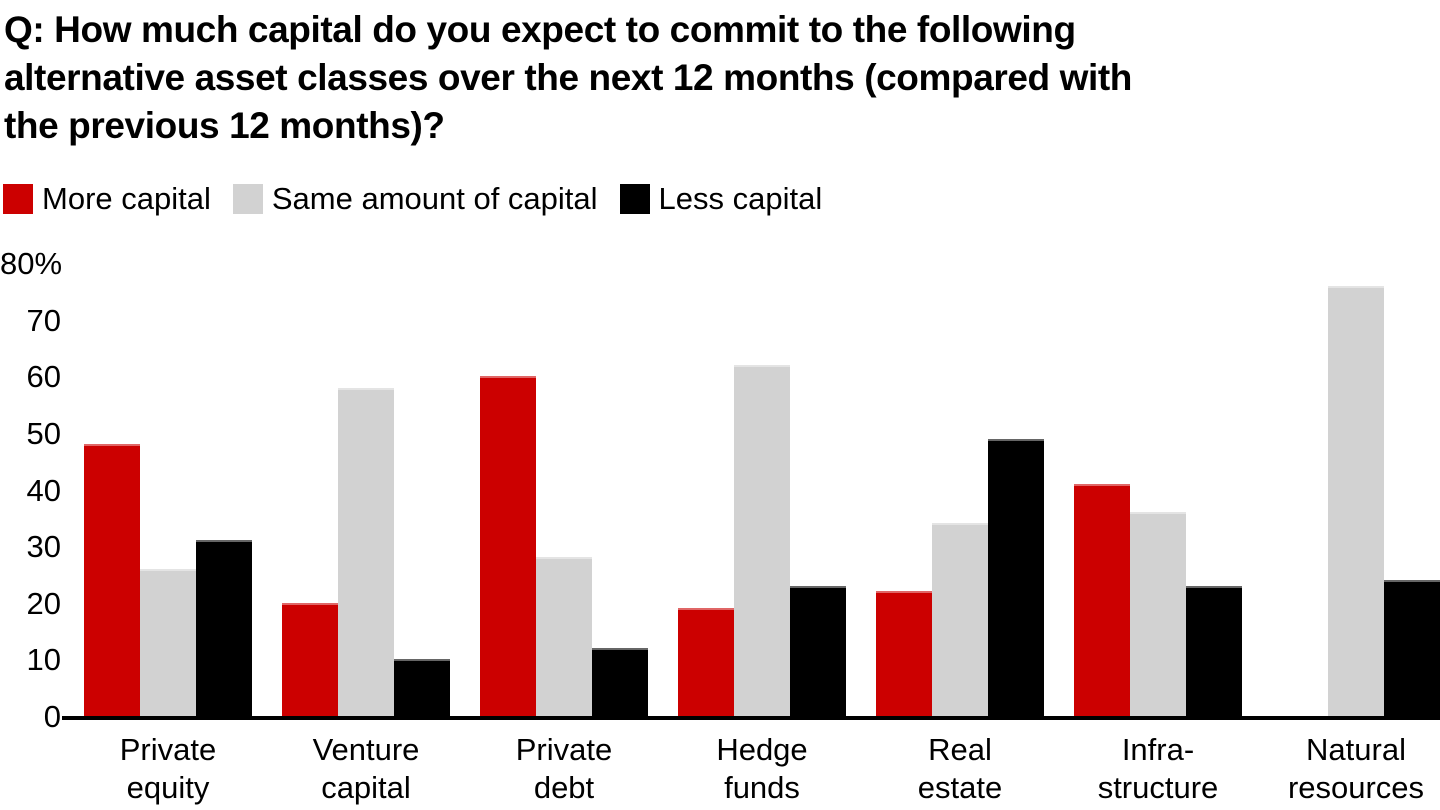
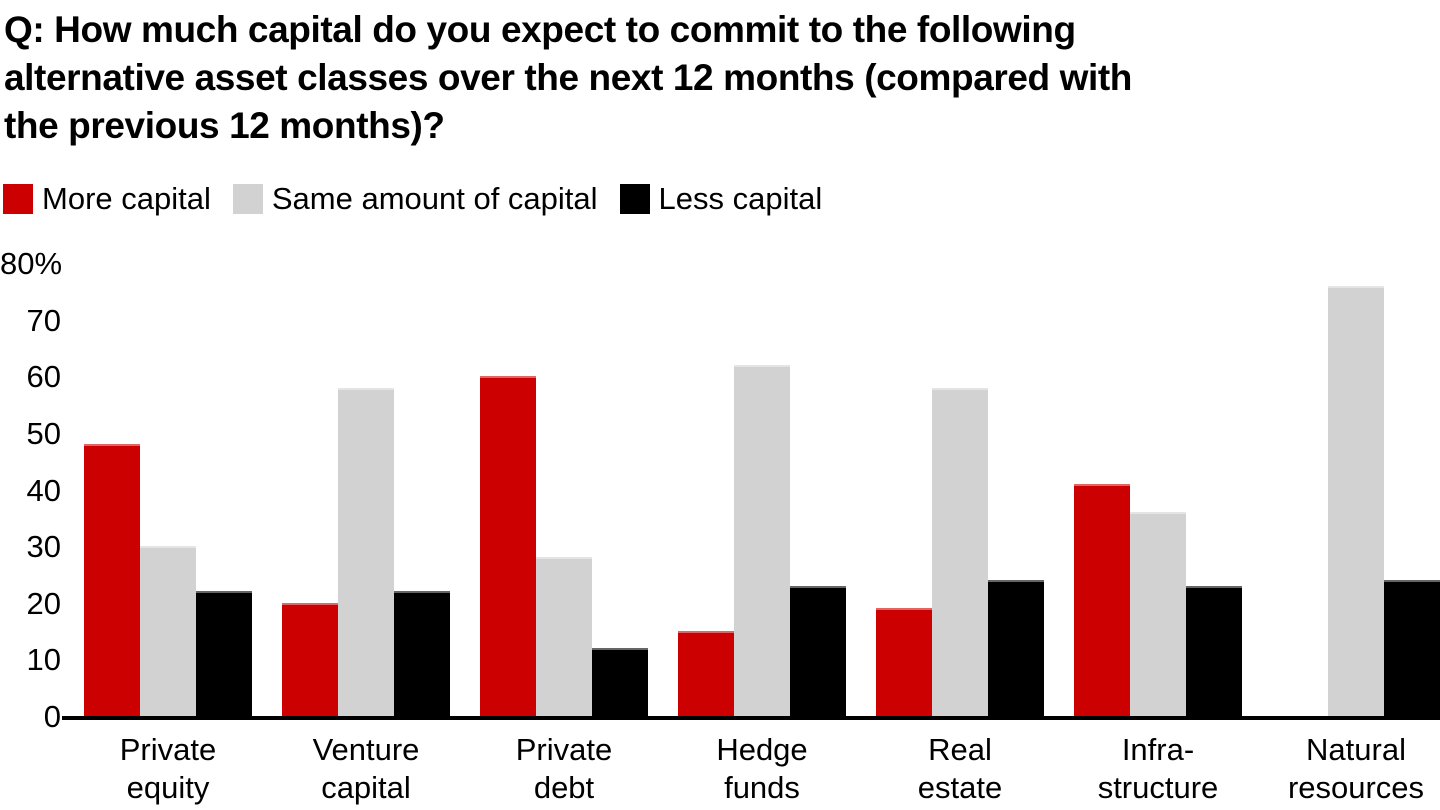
Same amount of capital/Private equity: 26% -> 30%
Less capital/Private equity: 31% -> 22%
Less capital/Venture capital: 10% -> 22%
More capital/Hedge funds: 19% -> 15%
More capital/Real estate: 22% -> 19%
Same amount of capital/Real estate: 34% -> 58%
Less capital/Real estate: 49% -> 24%
